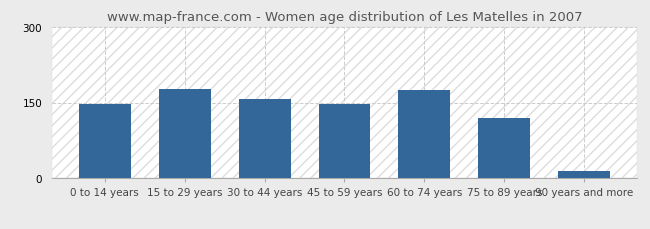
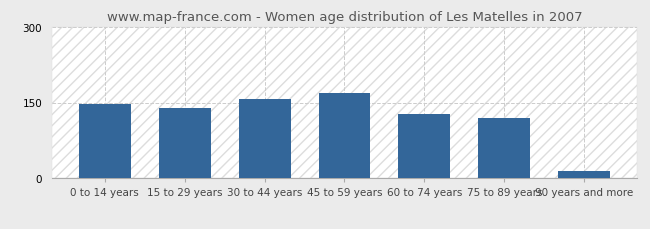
15 to 29 years: 176 -> 140
45 to 59 years: 148 -> 168
60 to 74 years: 174 -> 128
